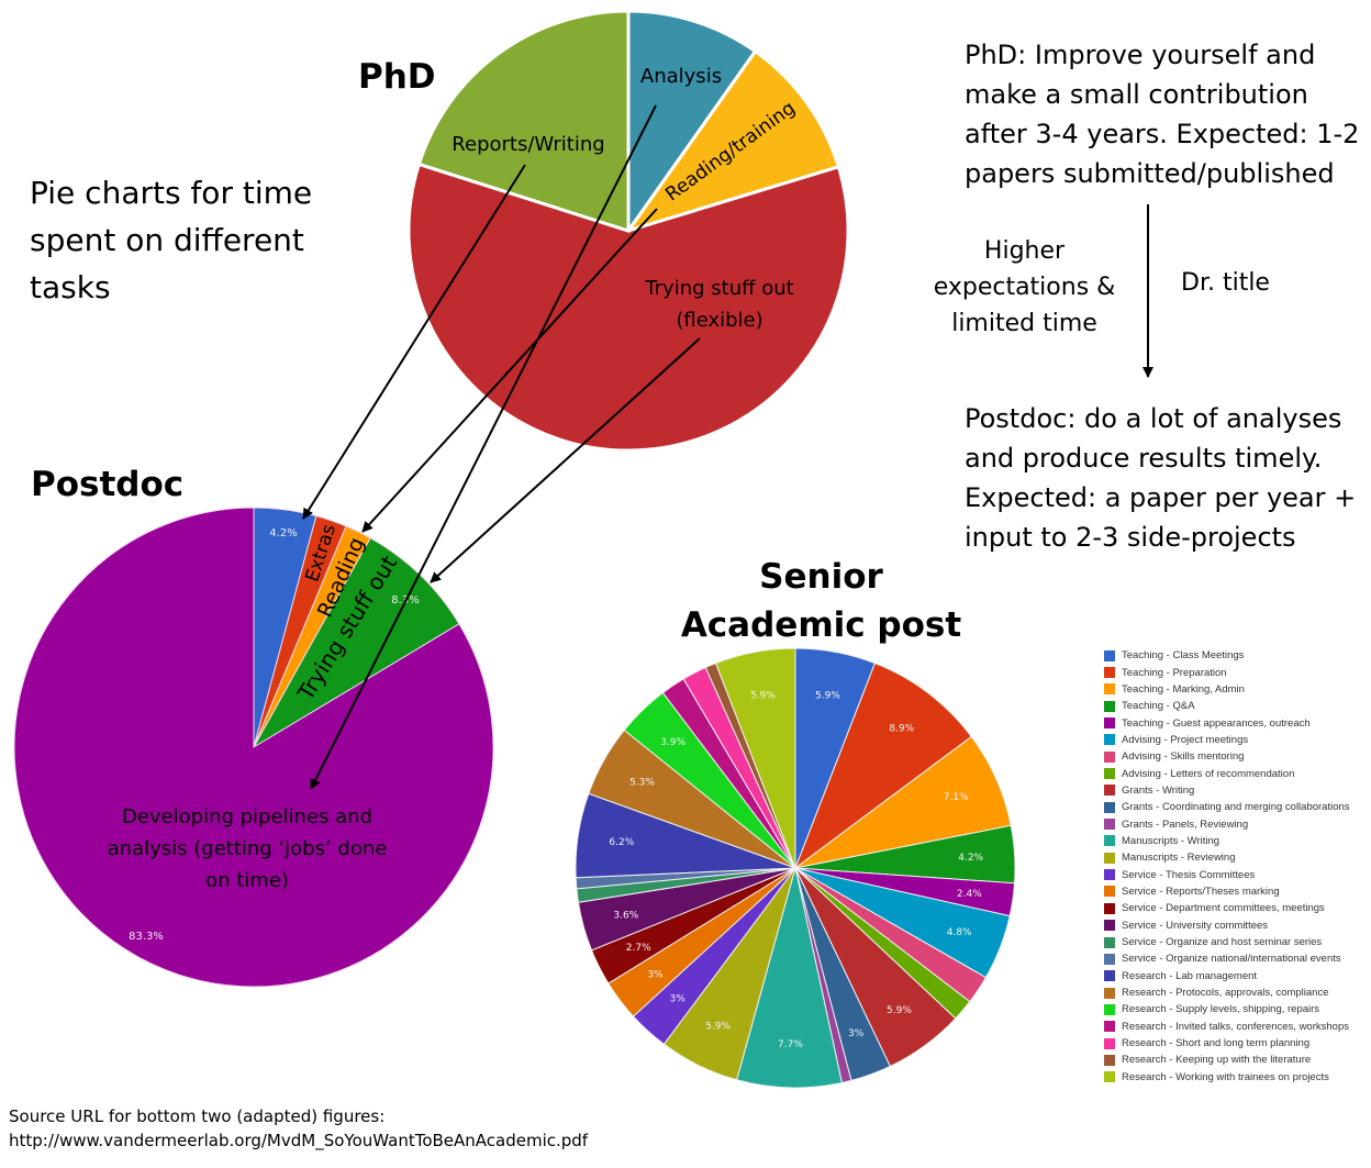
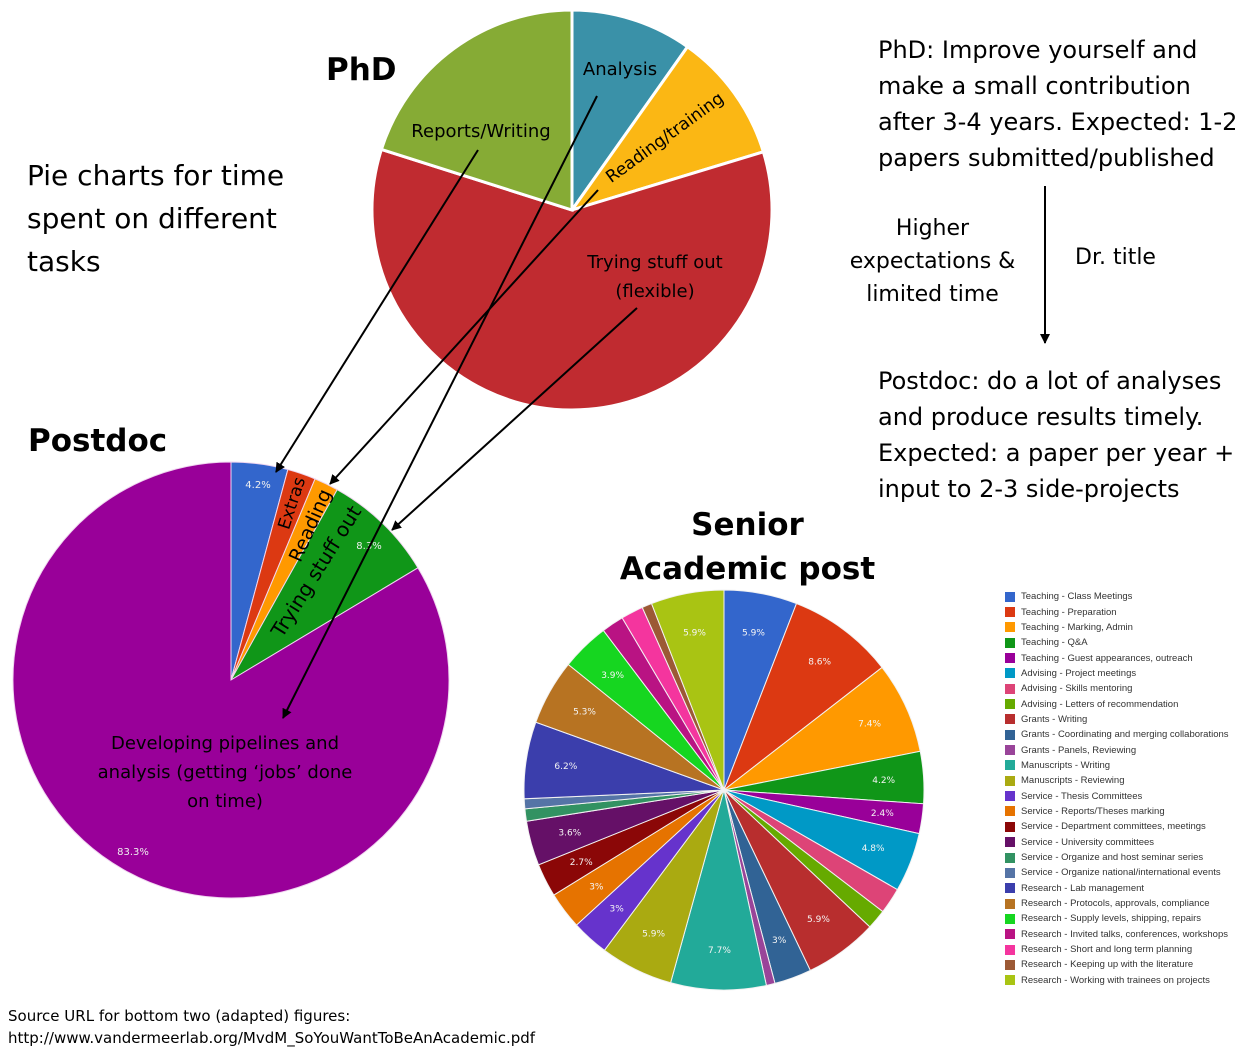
Senior Academic post/Teaching - Preparation: 8.9% -> 8.6%
Senior Academic post/Teaching - Marking, Admin: 7.1% -> 7.4%
